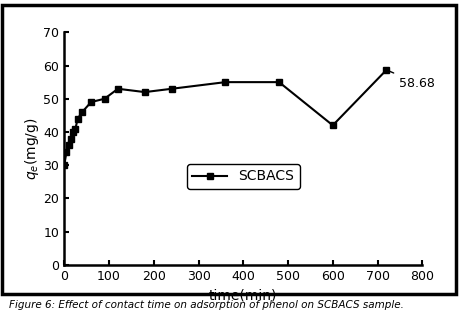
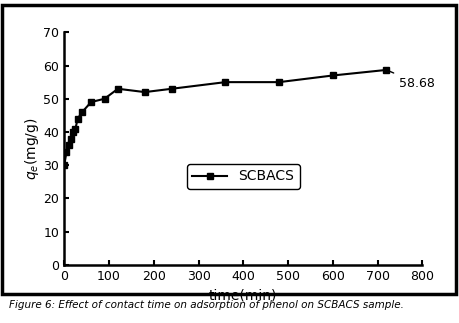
600: 42.0 -> 57.0
